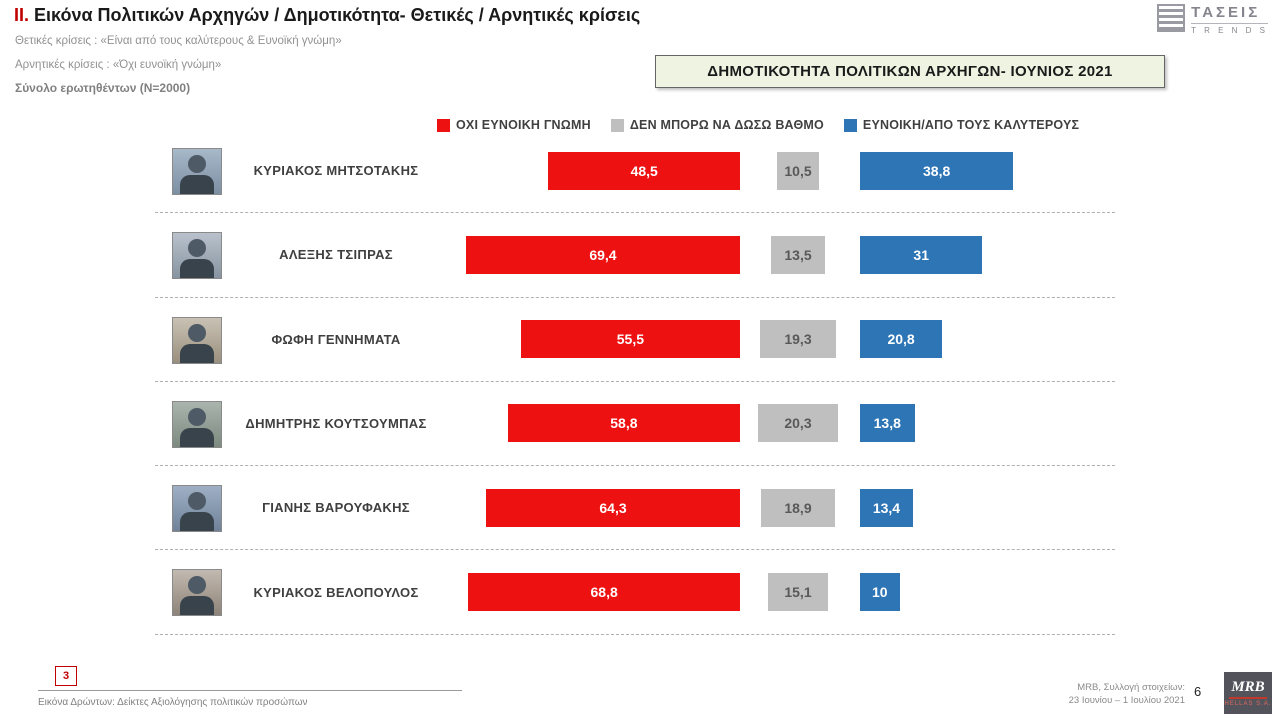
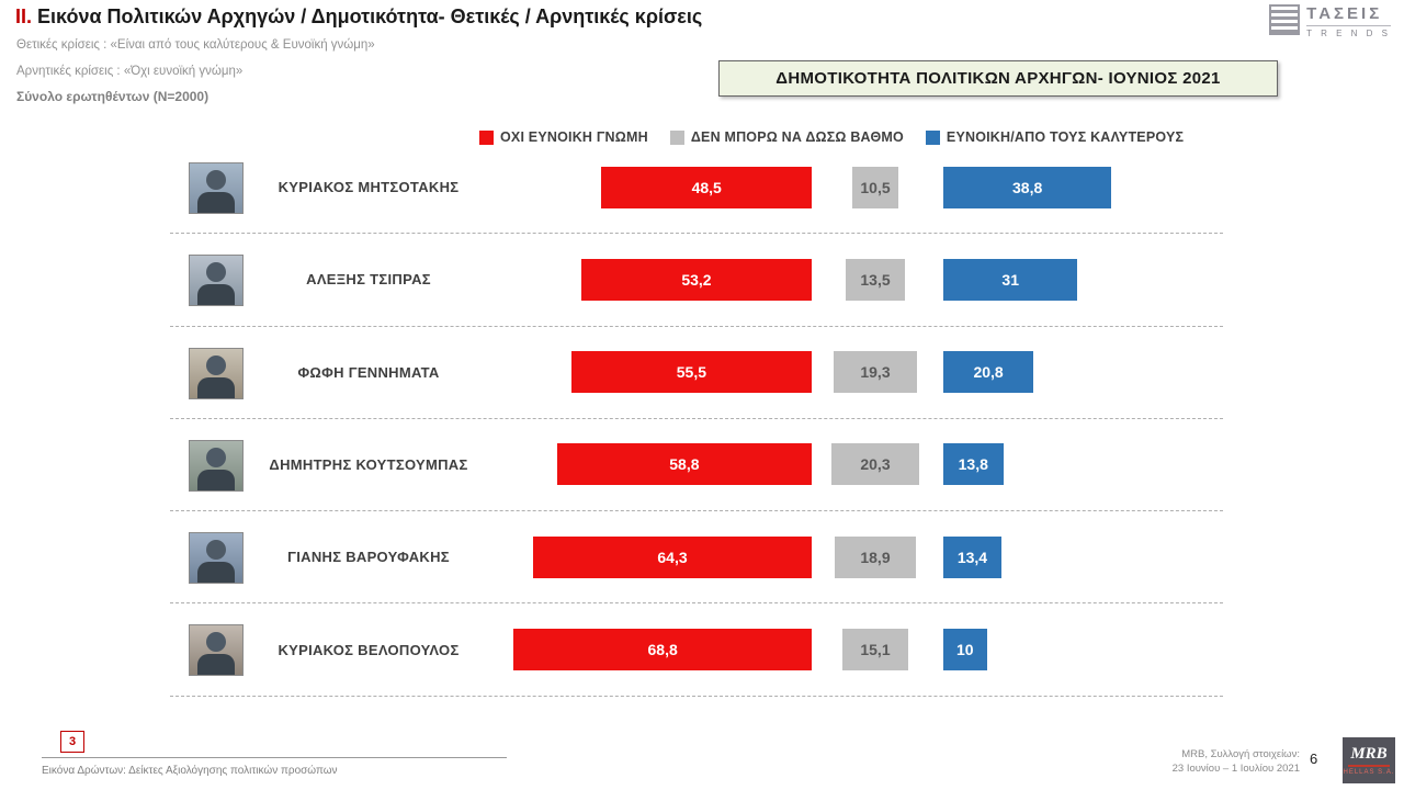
ΟΧΙ ΕΥΝΟΙΚΗ ΓΝΩΜΗ/ΑΛΕΞΗΣ ΤΣΙΠΡΑΣ: 69,4 -> 53,2
